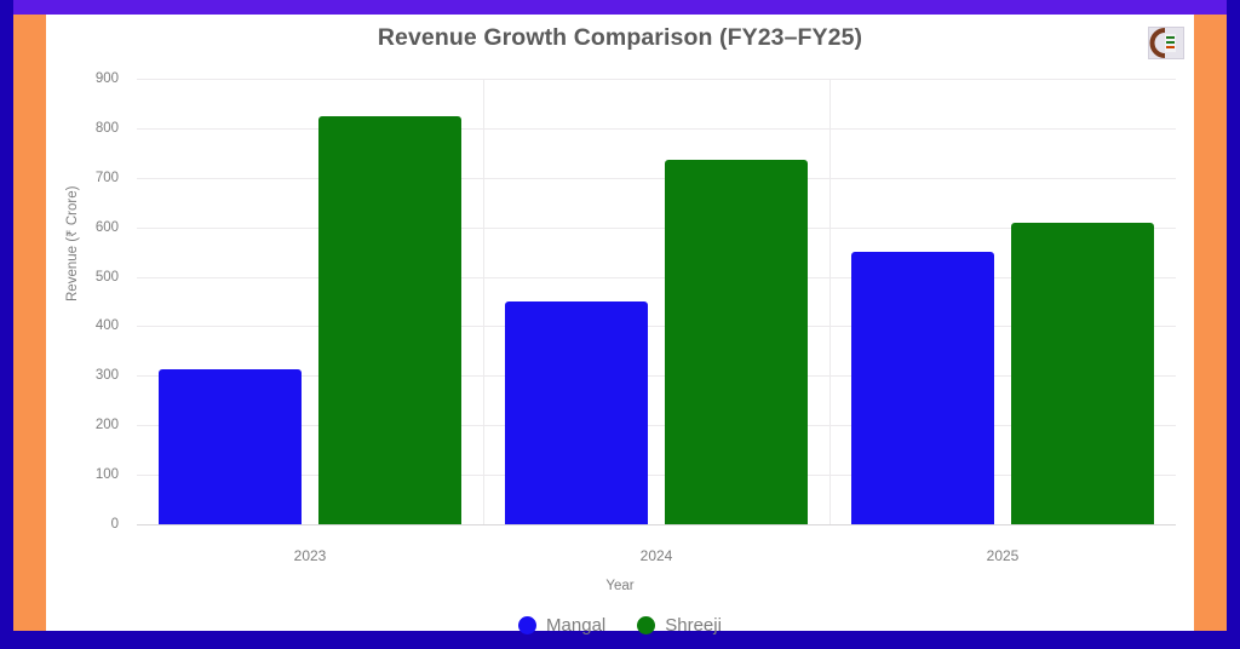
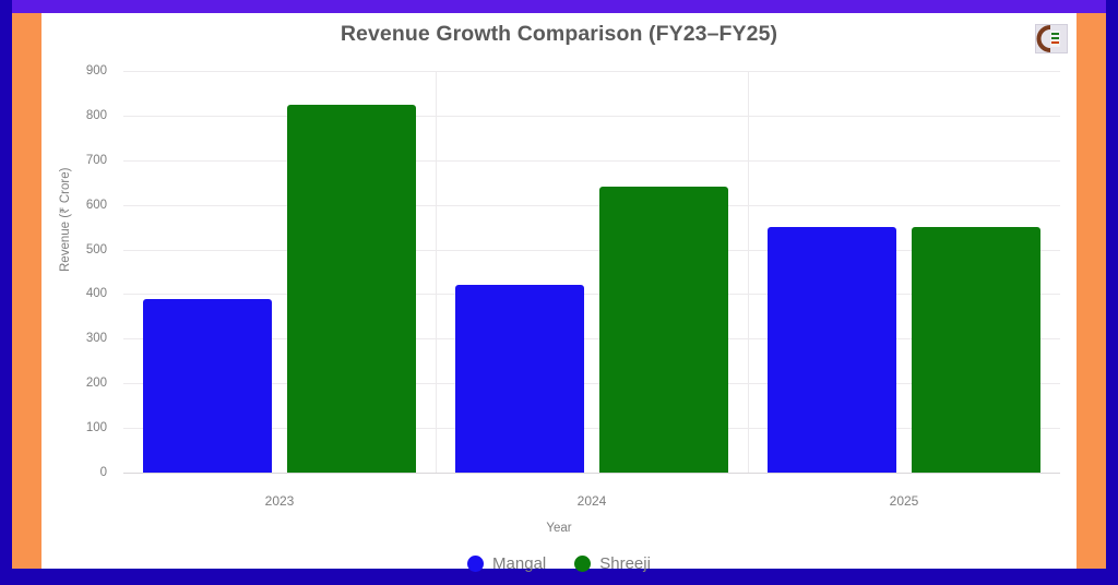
Mangal/2023: 310 -> 390
Mangal/2024: 450 -> 420
Shreeji/2024: 740 -> 640
Shreeji/2025: 610 -> 550
